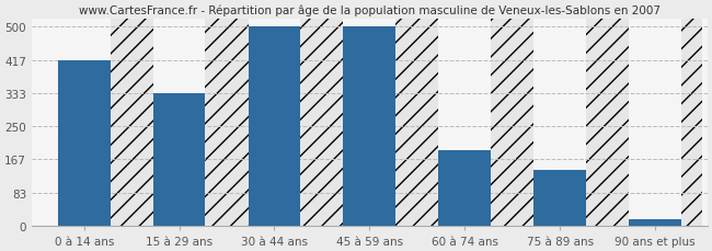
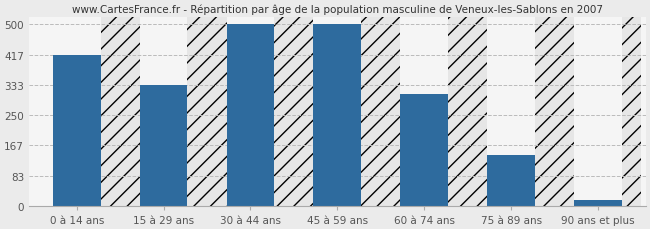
60 à 74 ans: 190 -> 307
